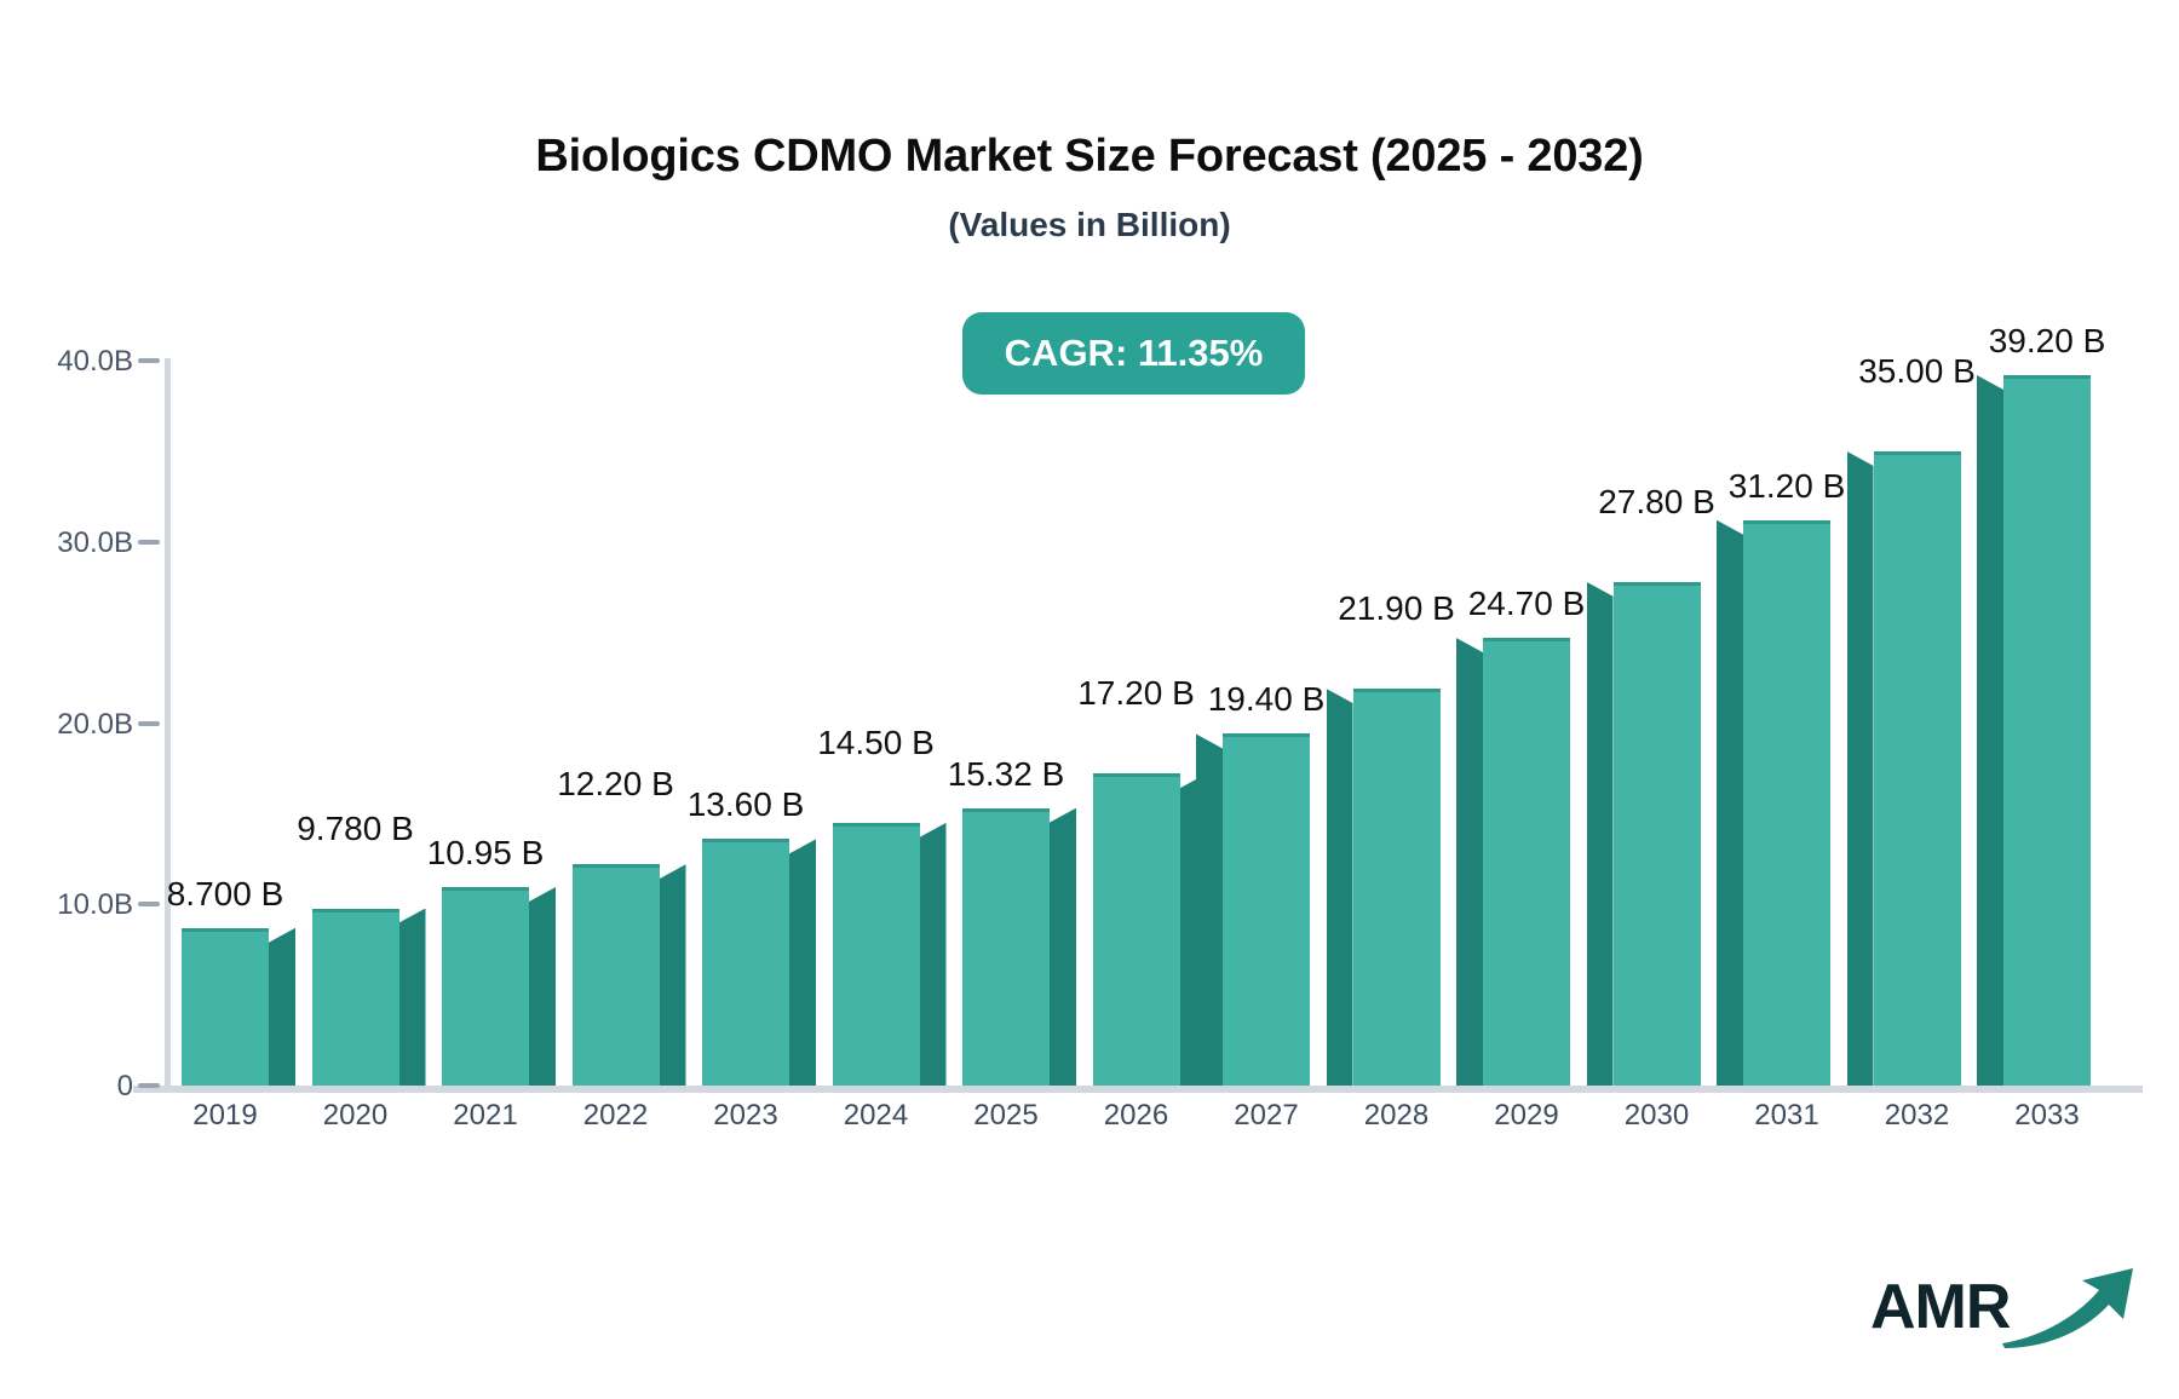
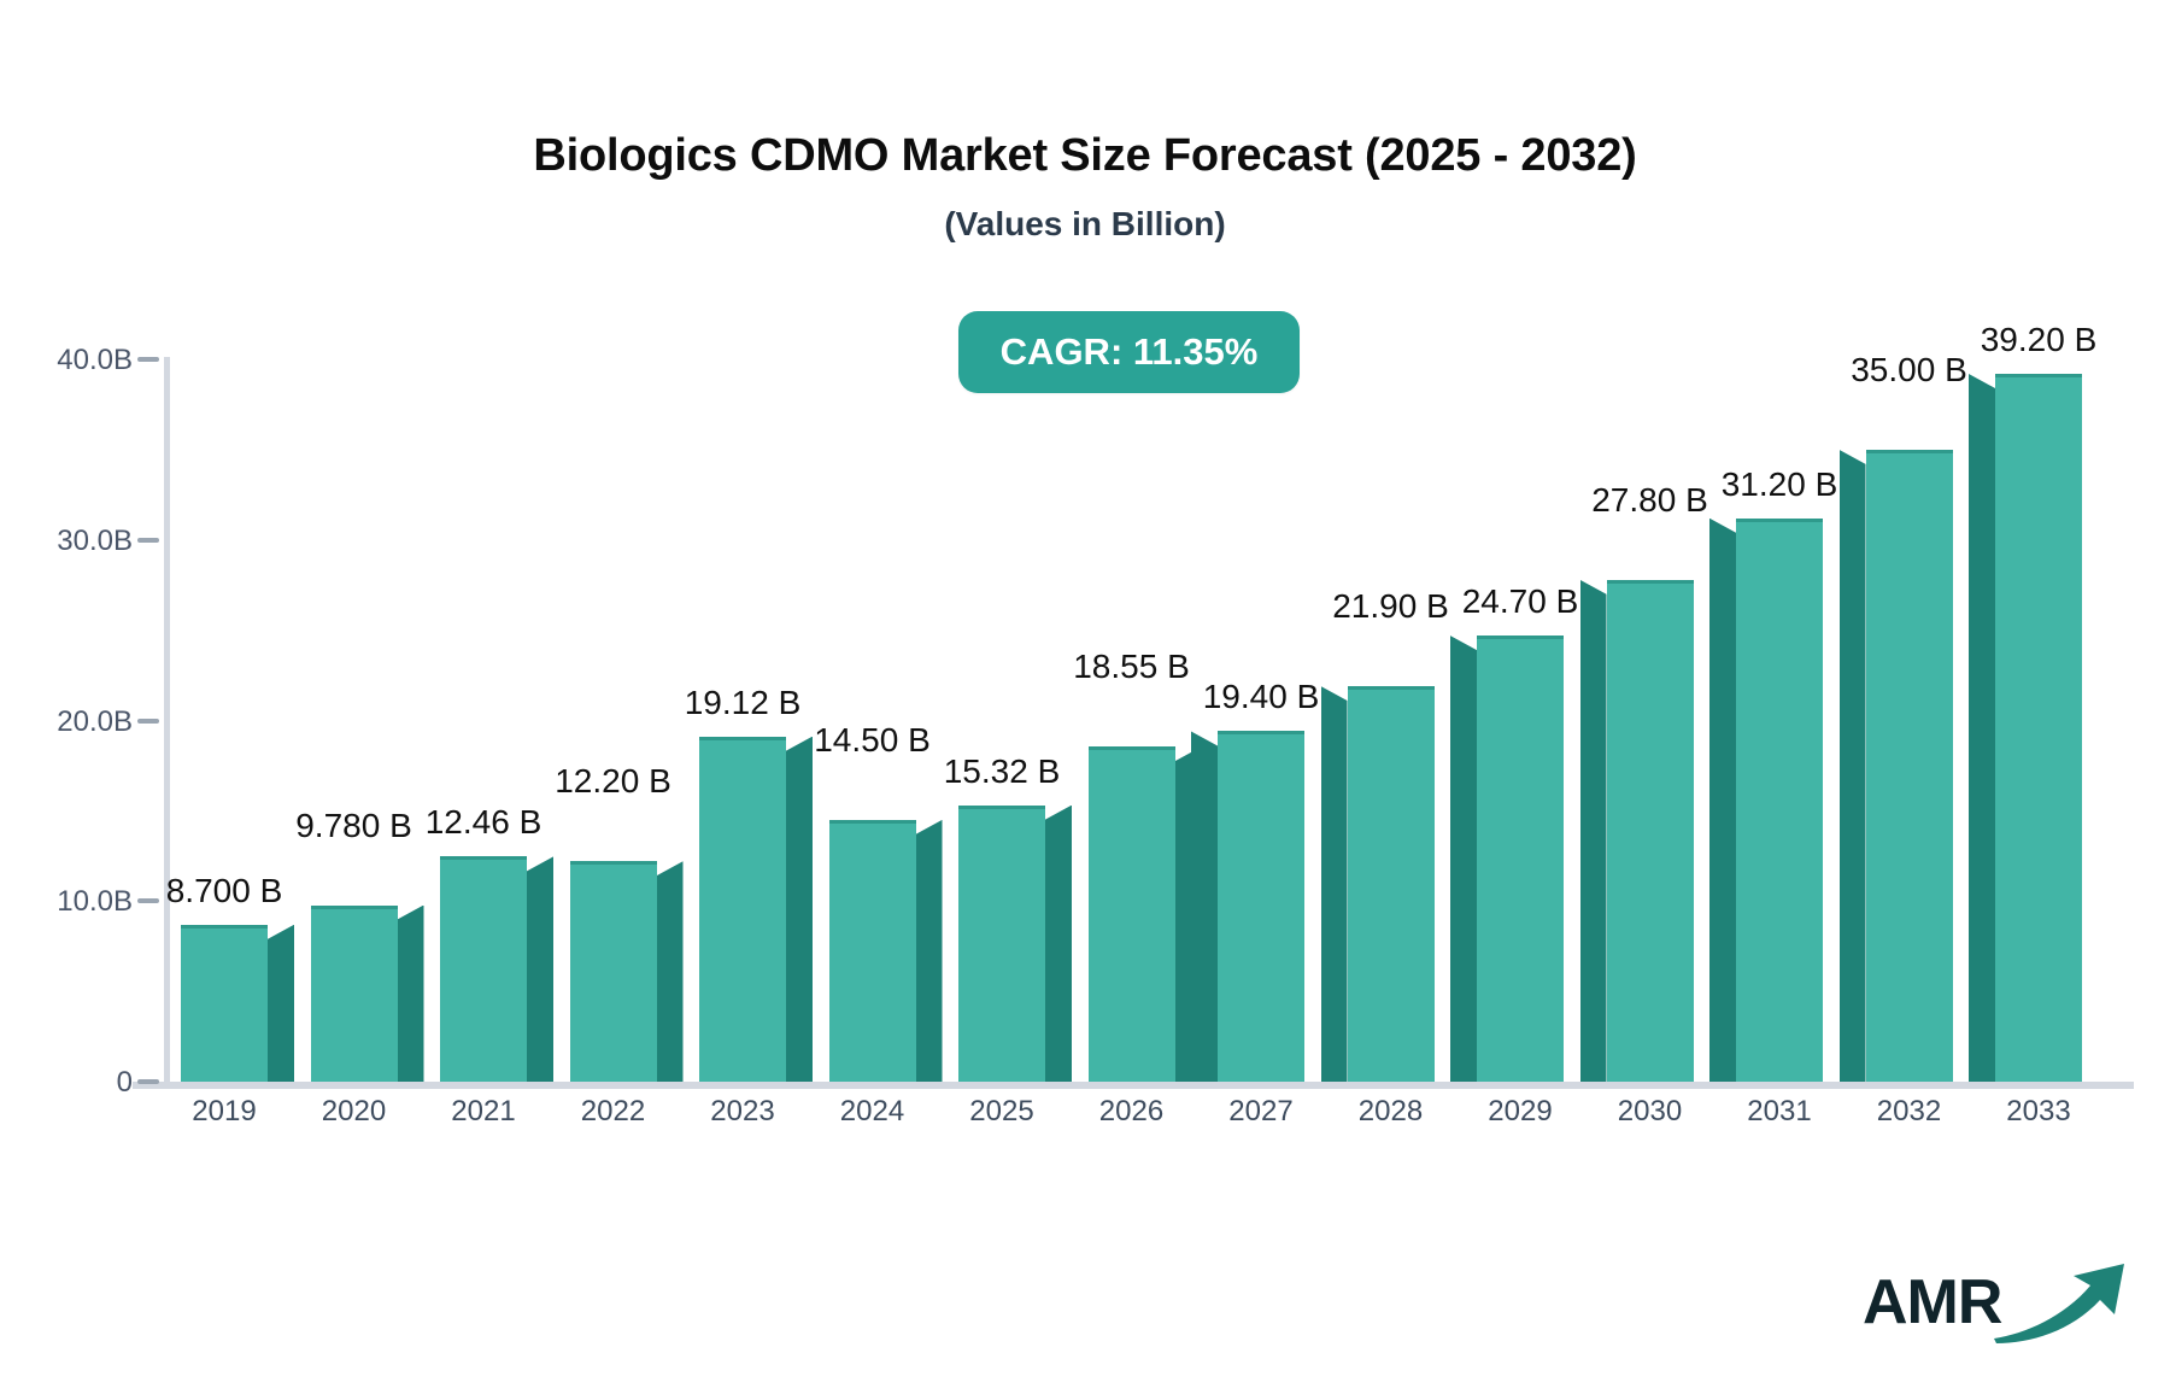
2021: 10.95 -> 12.46
2023: 13.60 -> 19.12
2026: 17.20 -> 18.55
